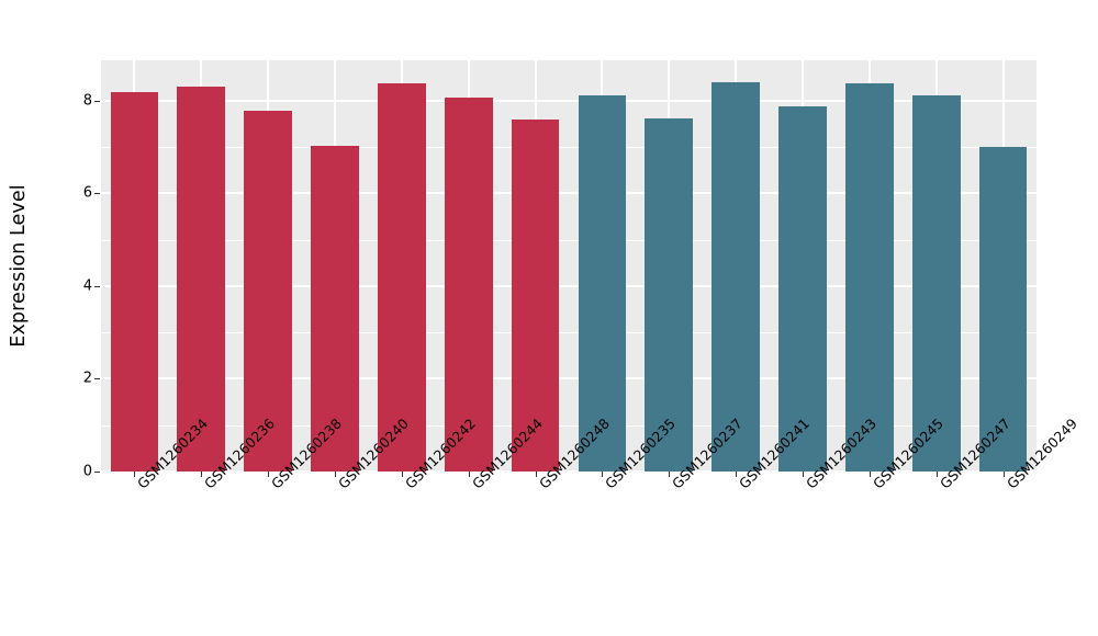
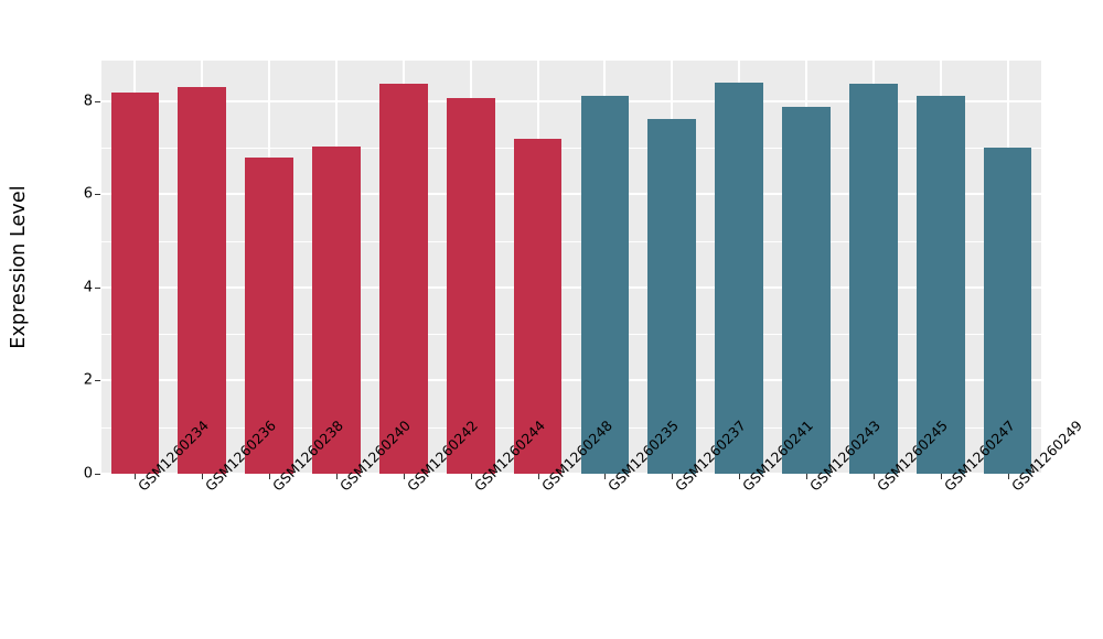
GSM1260238: 7.8 -> 6.8
GSM1260248: 7.6 -> 7.2
